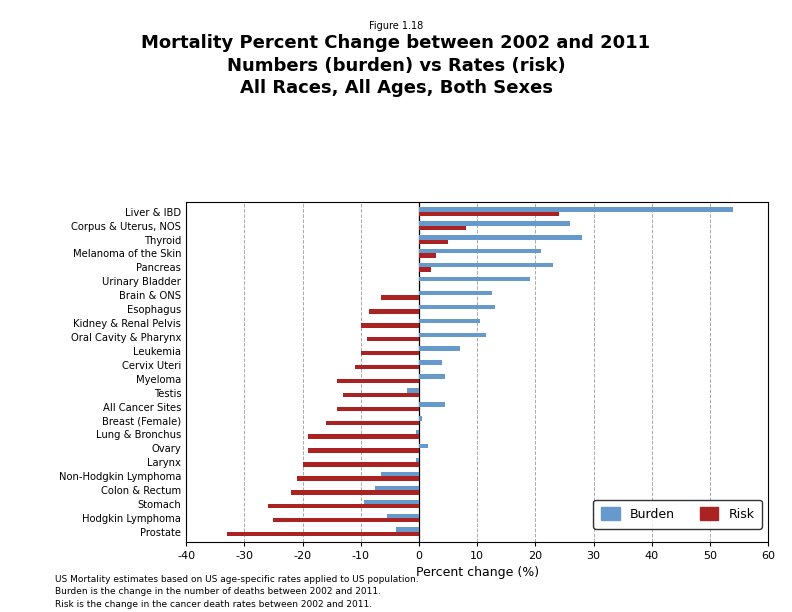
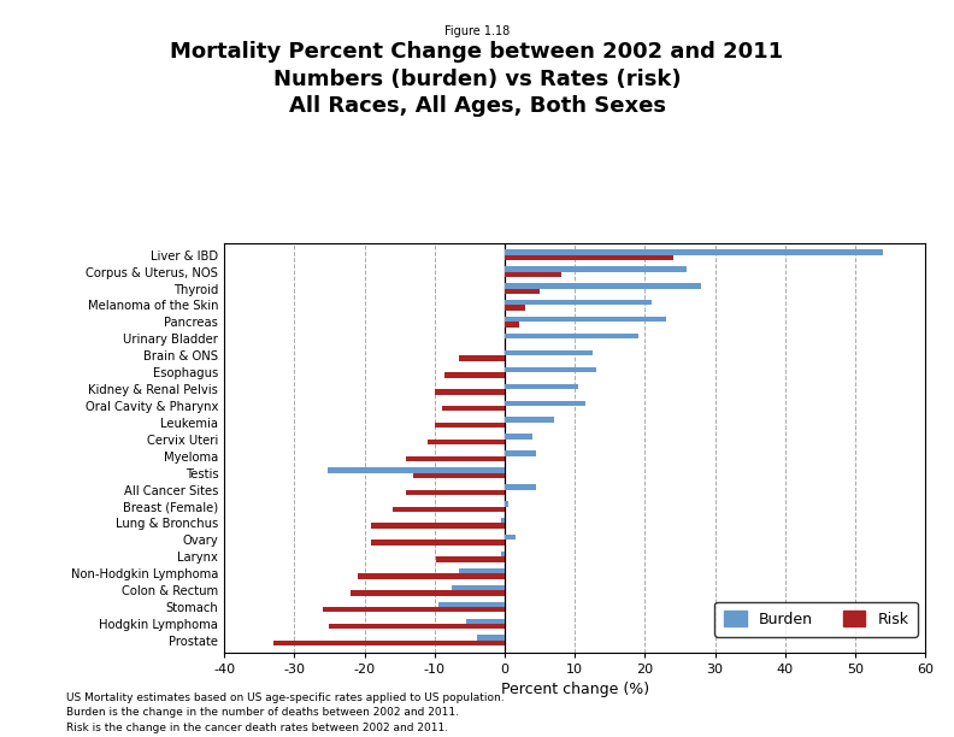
Burden/Testis: -2.0 -> -25.2
Risk/Larynx: -20.0 -> -9.8
